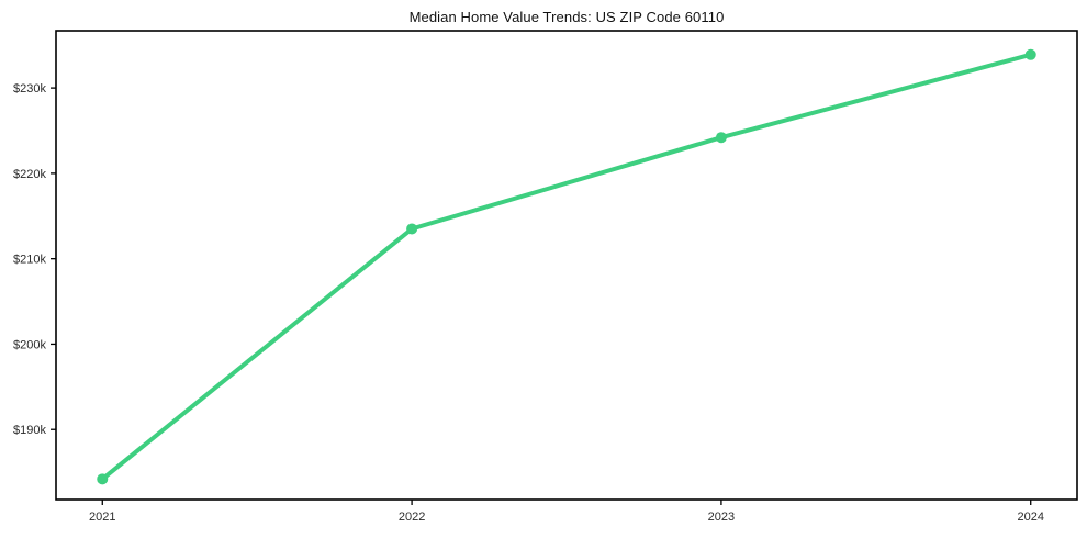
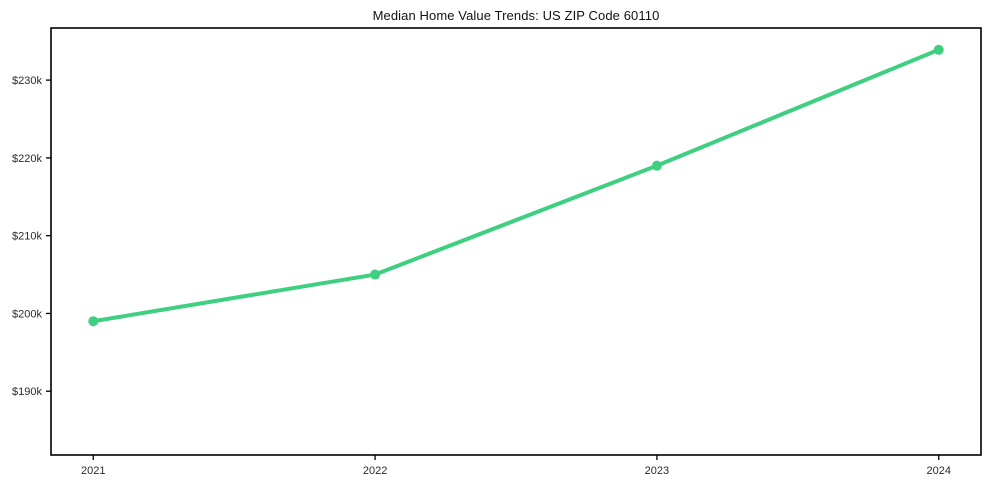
2021: $184k -> $199k
2022: $214k -> $205k
2023: $224k -> $219k
